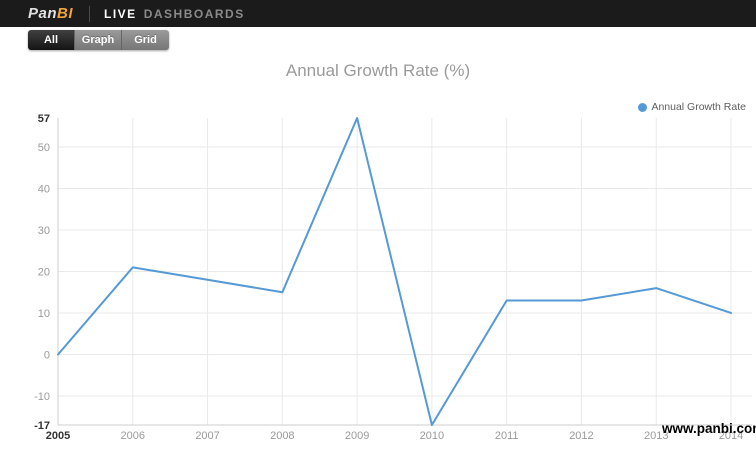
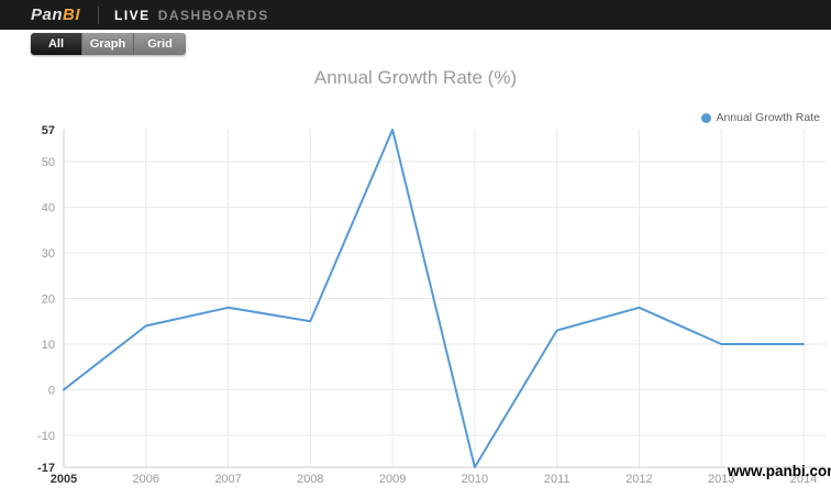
2006: 21 -> 14
2012: 13 -> 18
2013: 16 -> 10
